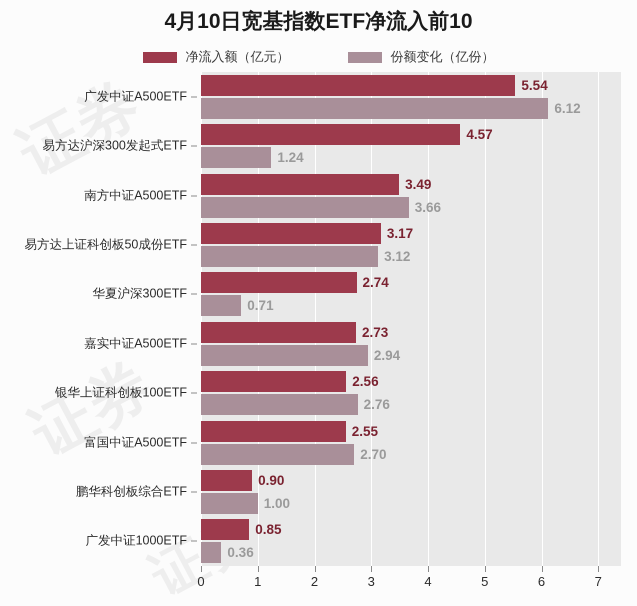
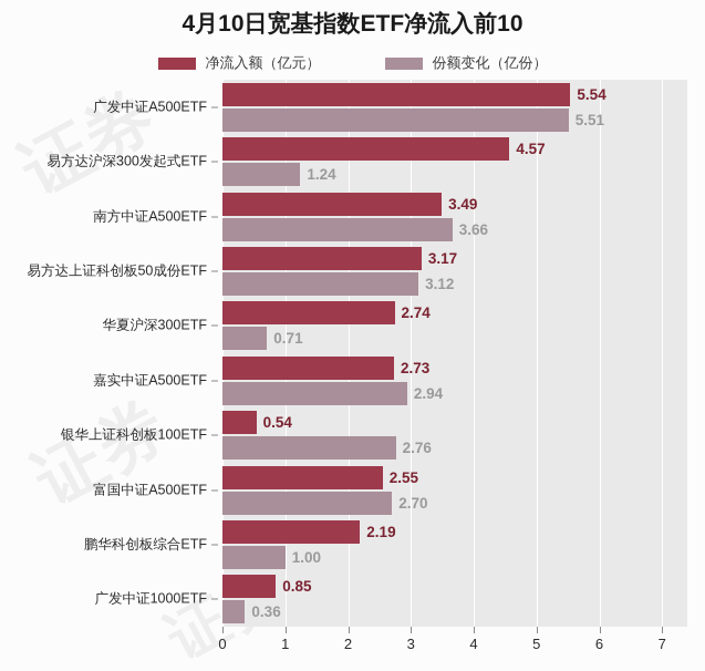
份额变化（亿份）/广发中证A500ETF: 6.12 -> 5.51
净流入额（亿元）/银华上证科创板100ETF: 2.56 -> 0.54
净流入额（亿元）/鹏华科创板综合ETF: 0.90 -> 2.19
